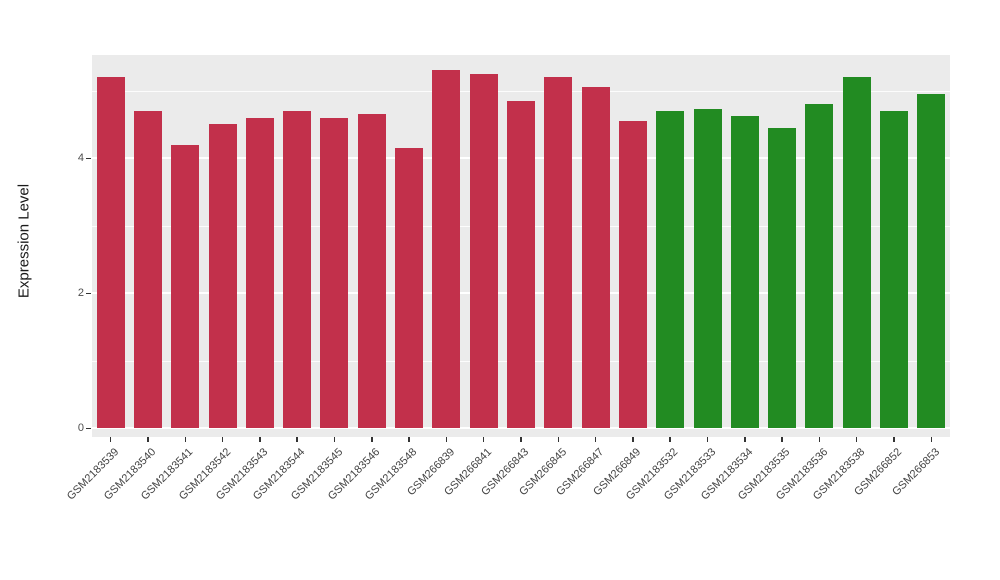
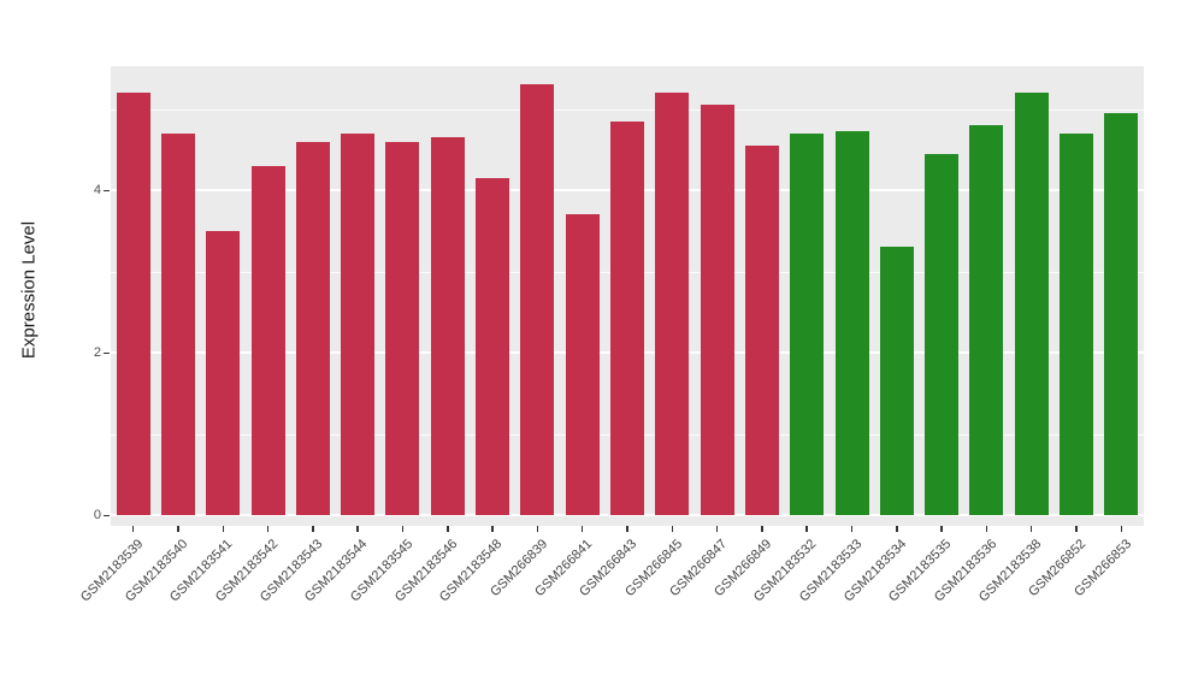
GSM2183541: 4.2 -> 3.5
GSM2183542: 4.5 -> 4.3
GSM266841: 5.2 -> 3.7
GSM2183534: 4.6 -> 3.3
